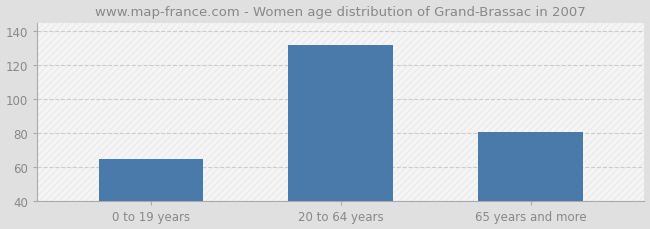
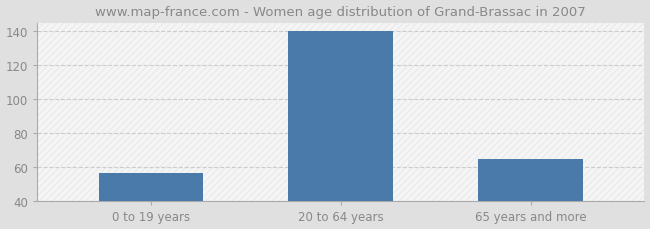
0 to 19 years: 65 -> 57
20 to 64 years: 132 -> 140
65 years and more: 81 -> 65
